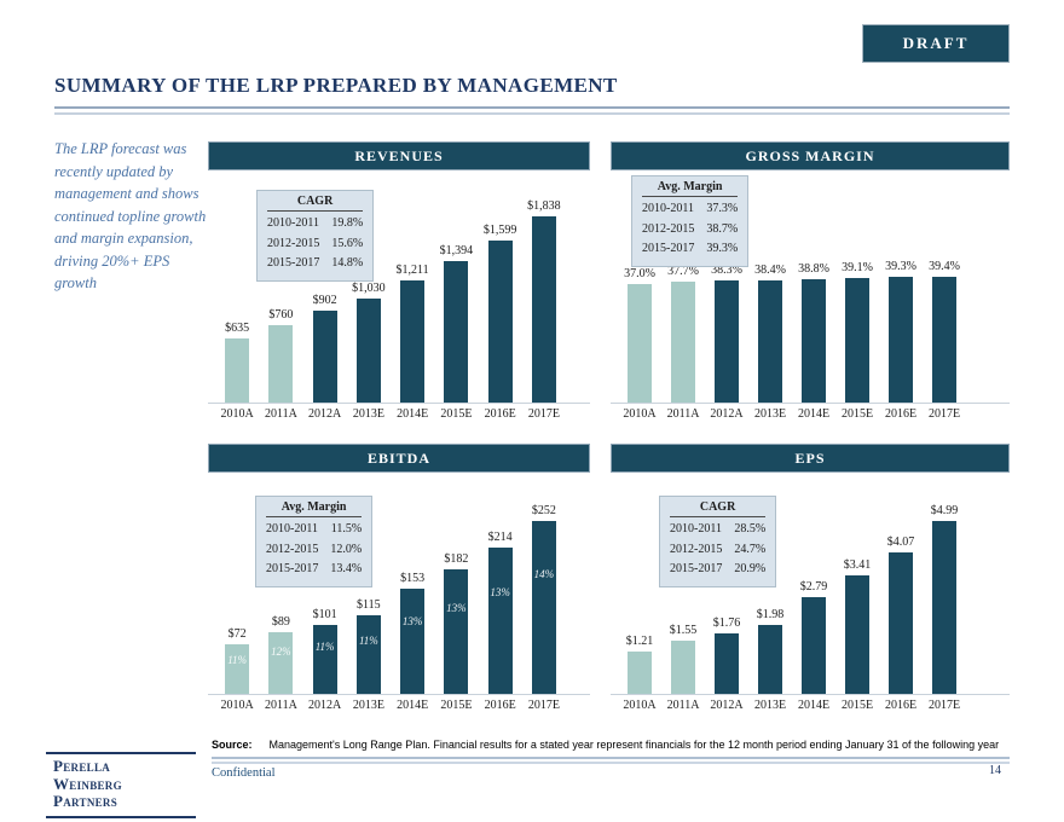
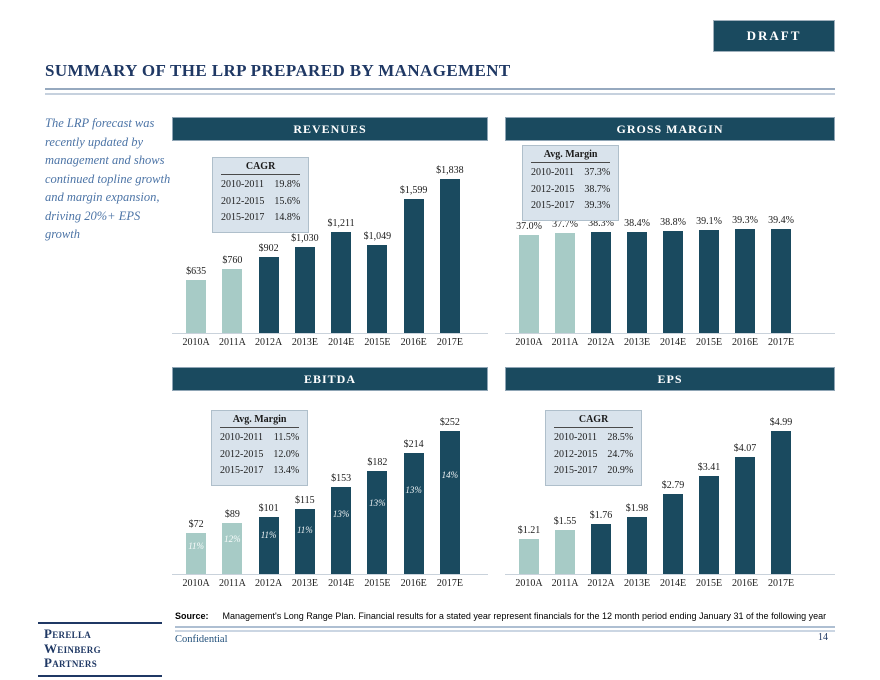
REVENUES/2015E: $1,394 -> $1,049
